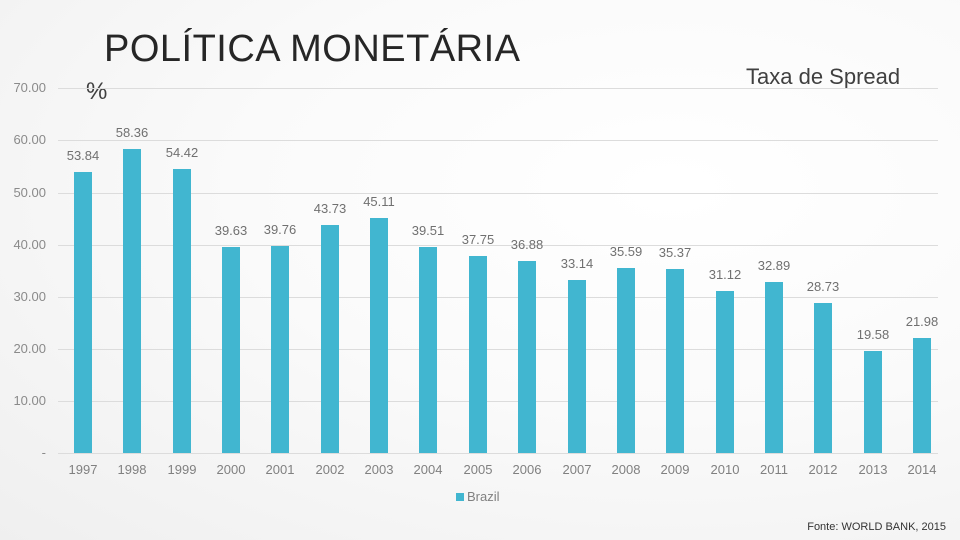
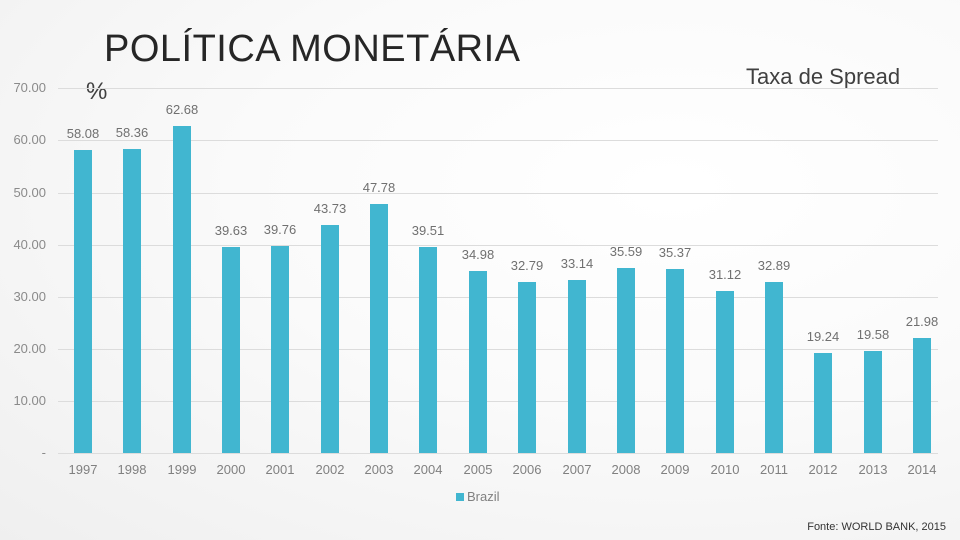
1997: 53.84 -> 58.08
1999: 54.42 -> 62.68
2003: 45.11 -> 47.78
2005: 37.75 -> 34.98
2006: 36.88 -> 32.79
2012: 28.73 -> 19.24
